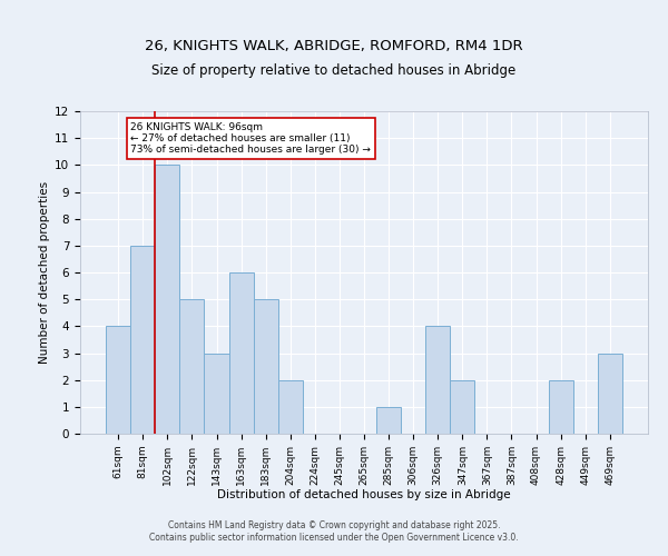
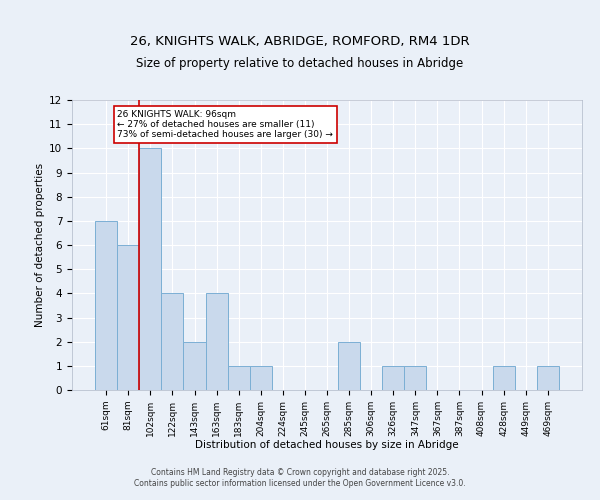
61sqm: 4 -> 7
81sqm: 7 -> 6
122sqm: 5 -> 4
143sqm: 3 -> 2
163sqm: 6 -> 4
183sqm: 5 -> 1
204sqm: 2 -> 1
285sqm: 1 -> 2
326sqm: 4 -> 1
347sqm: 2 -> 1
428sqm: 2 -> 1
469sqm: 3 -> 1
